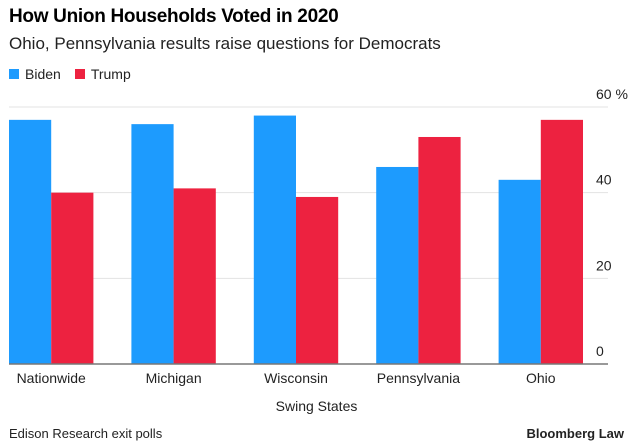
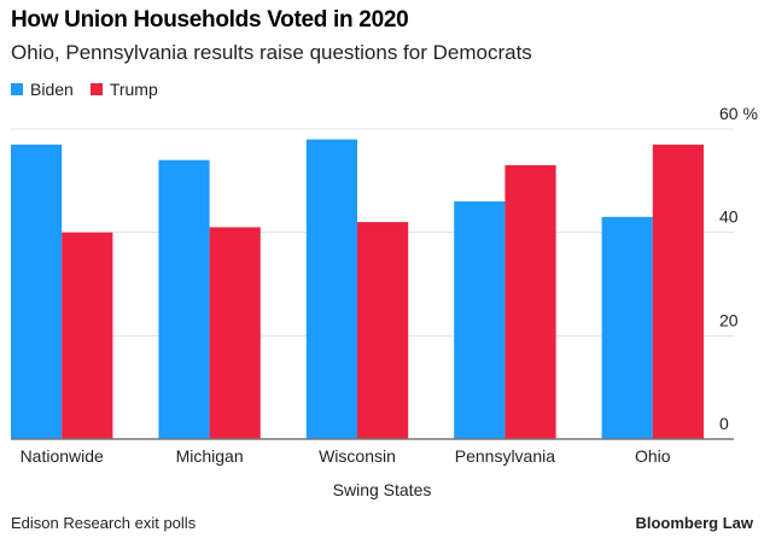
Biden/Michigan: 56% -> 54%
Trump/Wisconsin: 39% -> 42%
